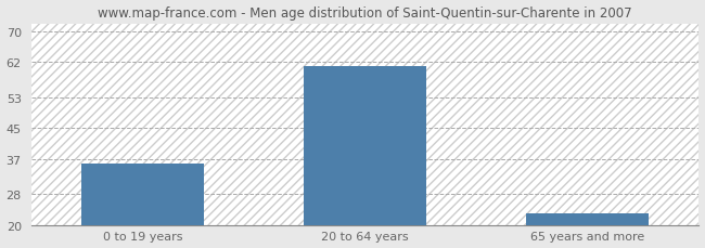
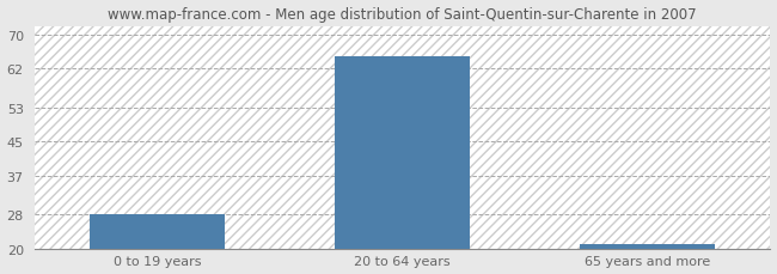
0 to 19 years: 36 -> 28
20 to 64 years: 61 -> 65
65 years and more: 23 -> 21
